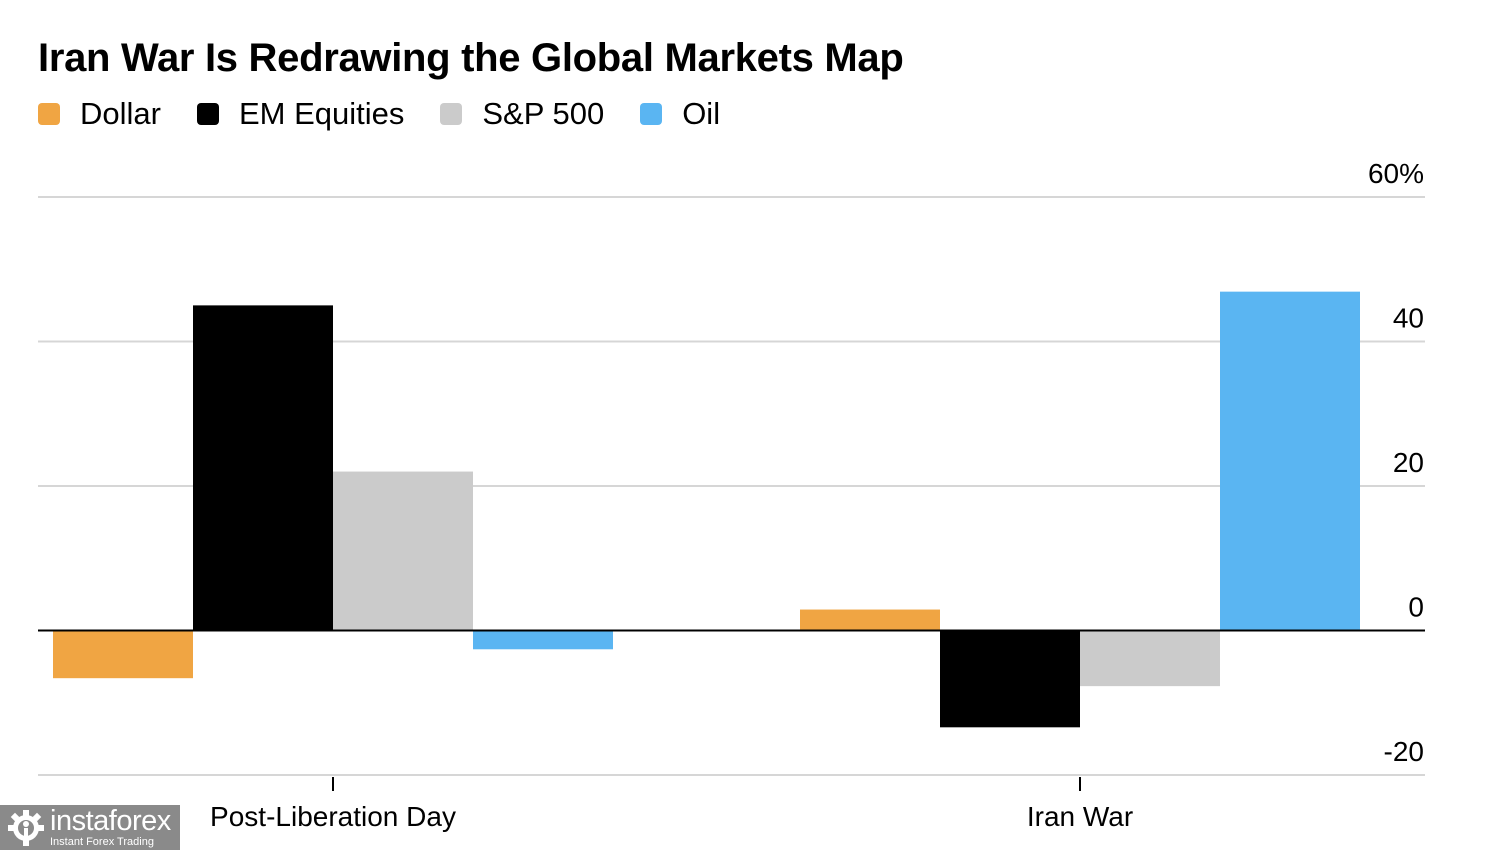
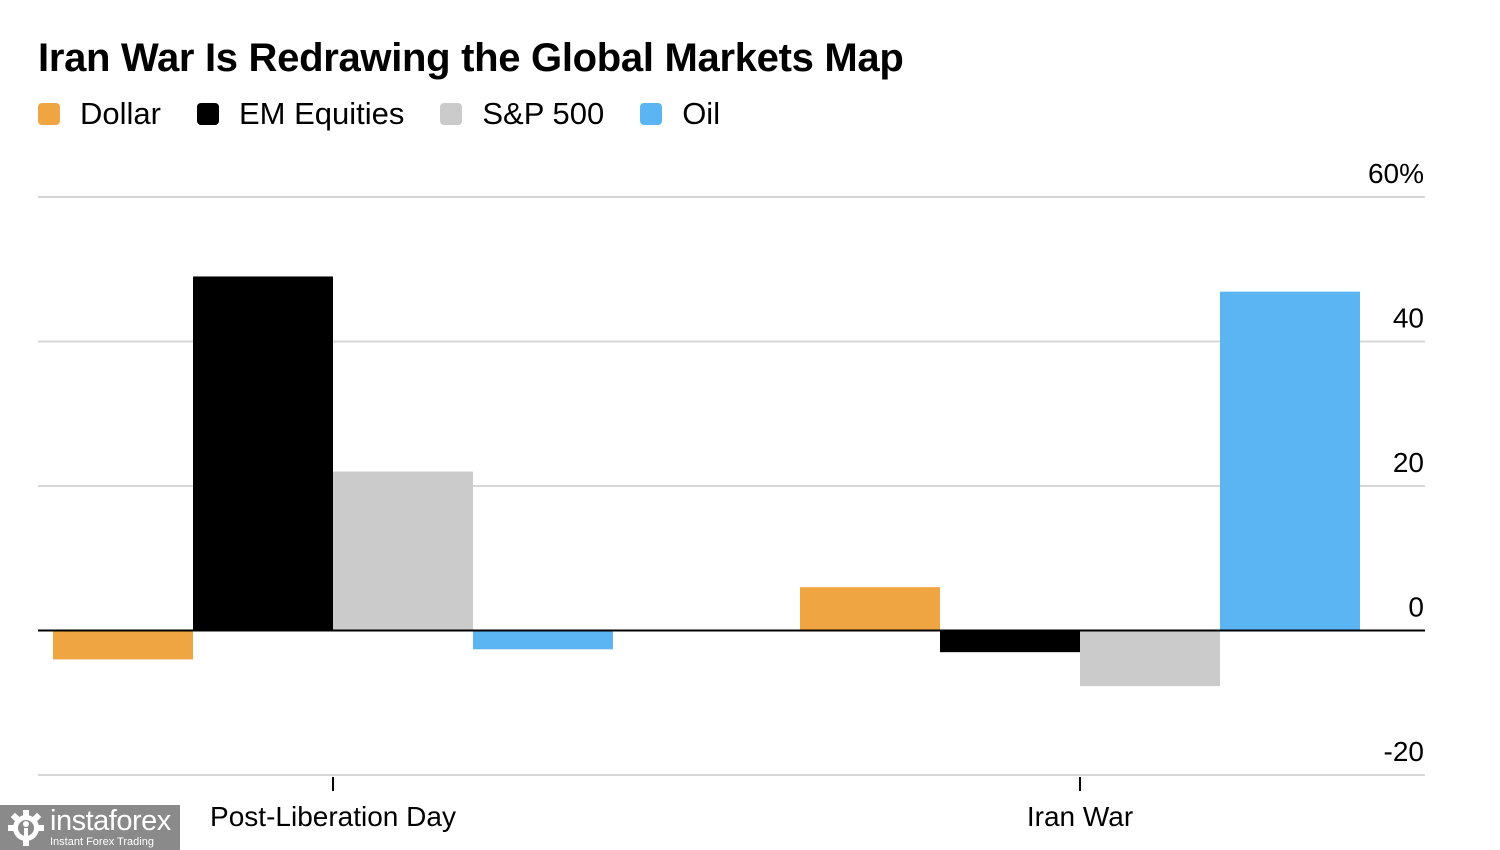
Dollar/Post-Liberation Day: -7% -> -4%
EM Equities/Post-Liberation Day: 45% -> 49%
Dollar/Iran War: 3% -> 6%
EM Equities/Iran War: -13% -> -3%
